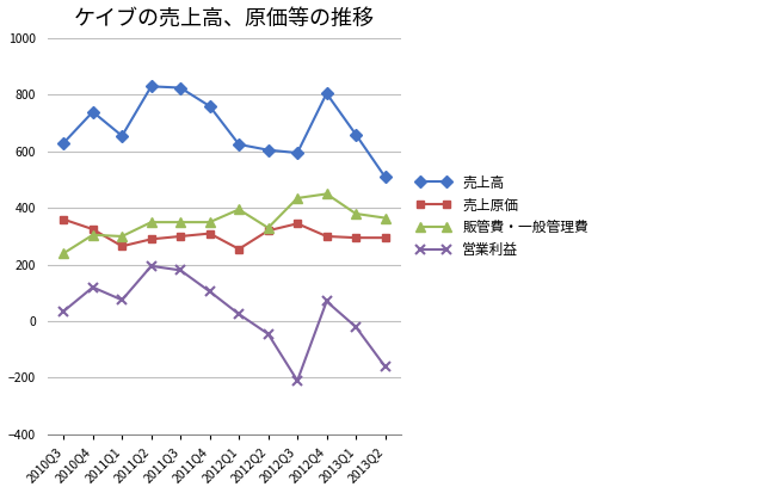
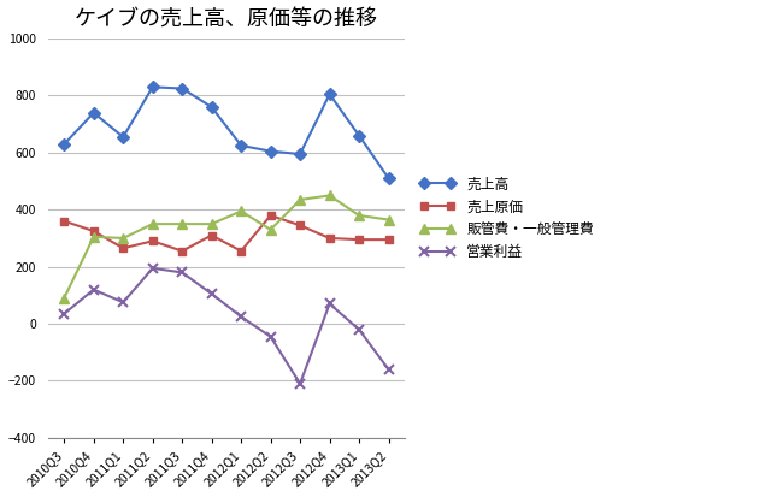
販管費・一般管理費/2010Q3: 240 -> 90
売上原価/2011Q3: 300 -> 255
売上原価/2012Q2: 320 -> 380
